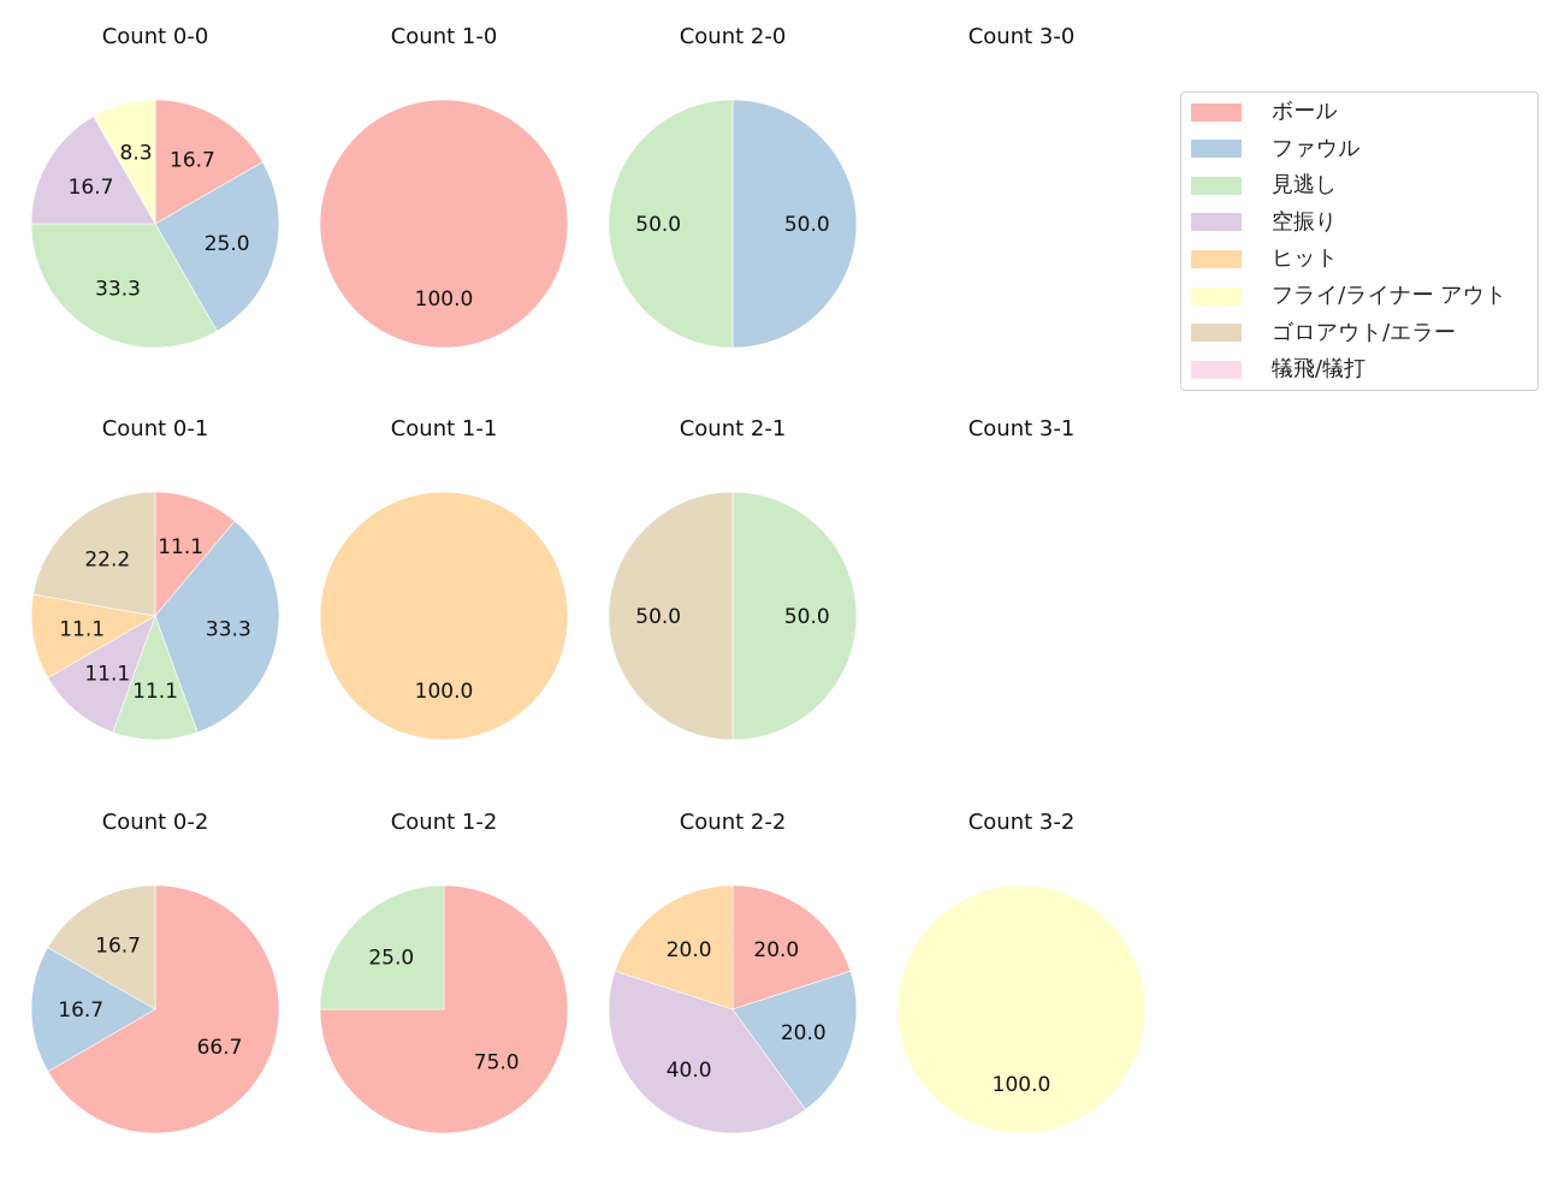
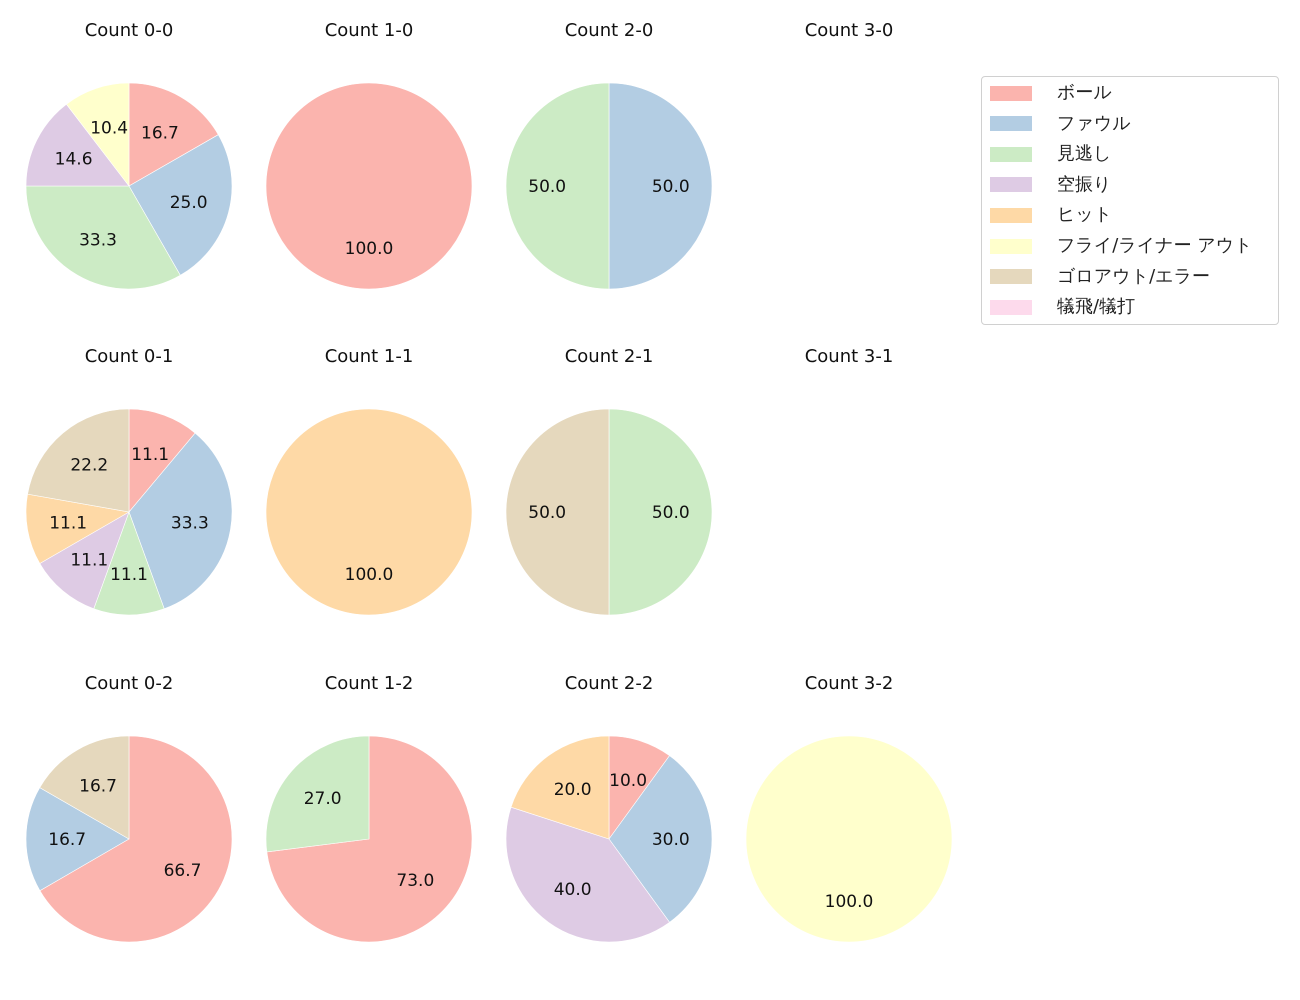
Count 0-0/空振り: 16.7 -> 14.6
Count 0-0/フライ/ライナー アウト: 8.3 -> 10.4
Count 1-2/ボール: 75.0 -> 73.0
Count 1-2/見逃し: 25.0 -> 27.0
Count 2-2/ボール: 20.0 -> 10.0
Count 2-2/ファウル: 20.0 -> 30.0
